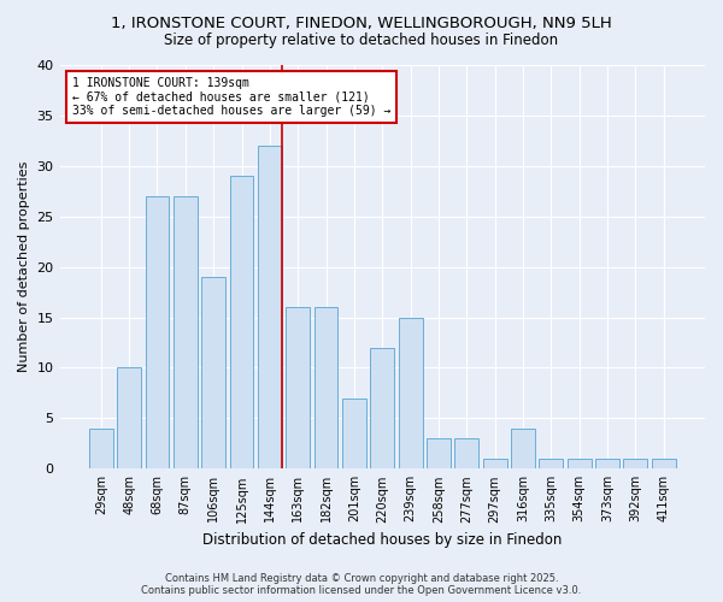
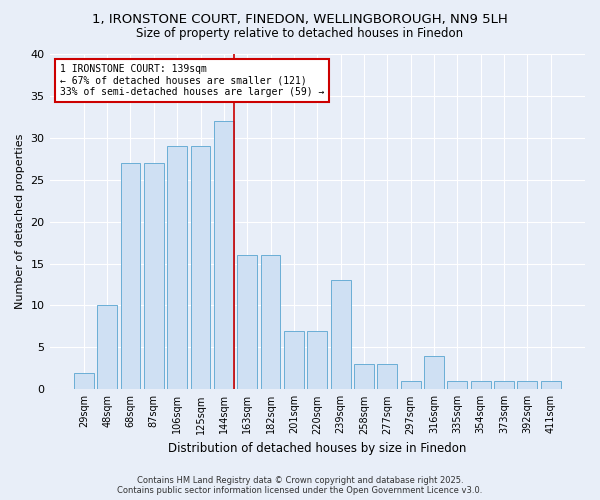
29sqm: 4 -> 2
106sqm: 19 -> 29
220sqm: 12 -> 7
239sqm: 15 -> 13
